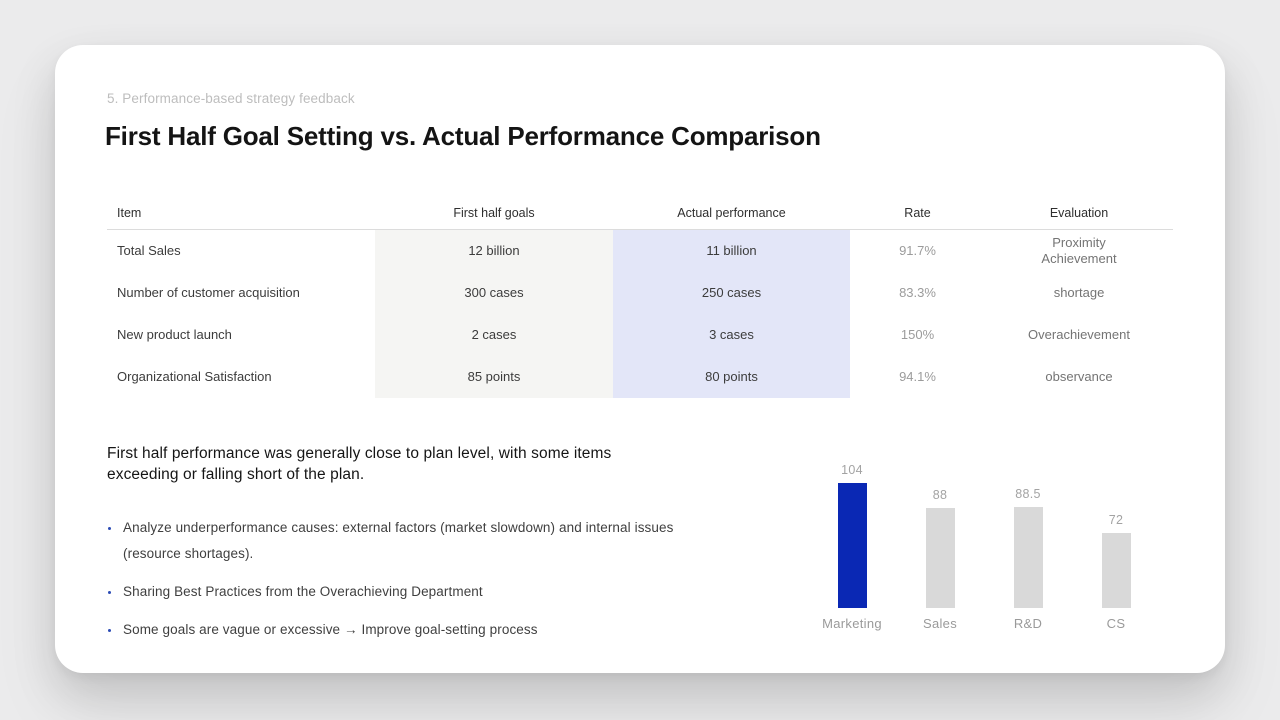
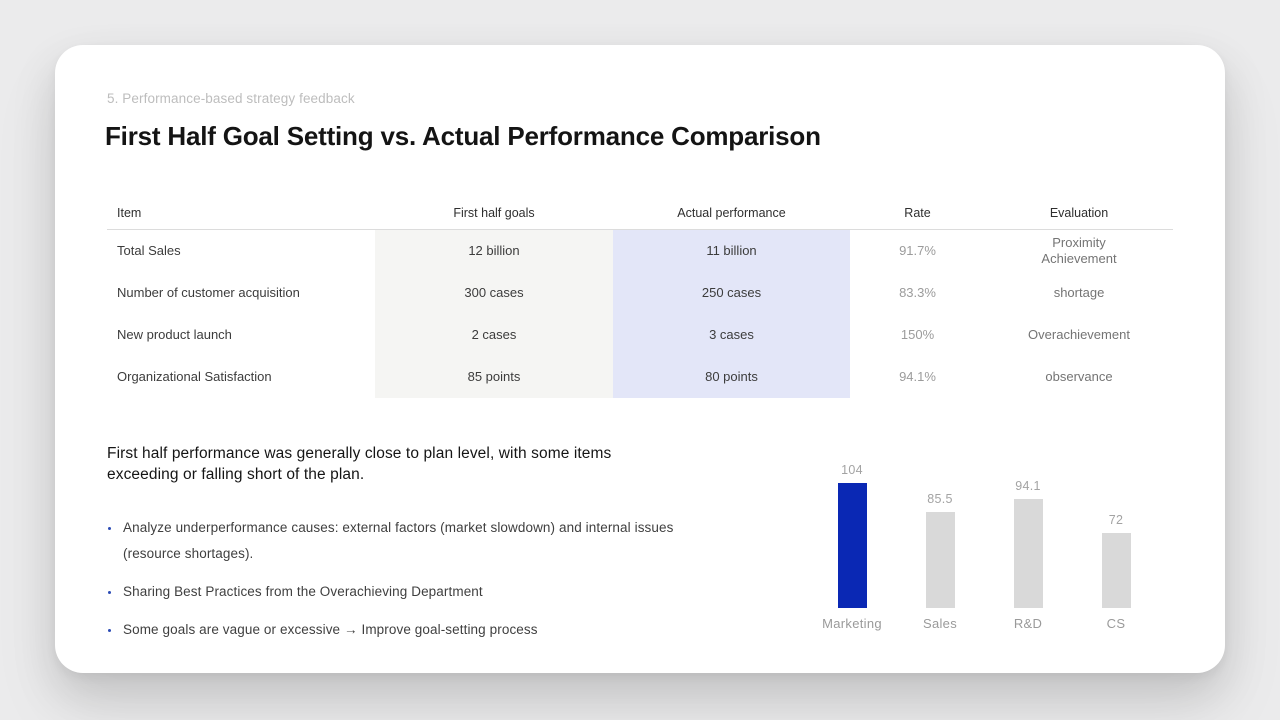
Sales: 88 -> 85.5
R&D: 88.5 -> 94.1
